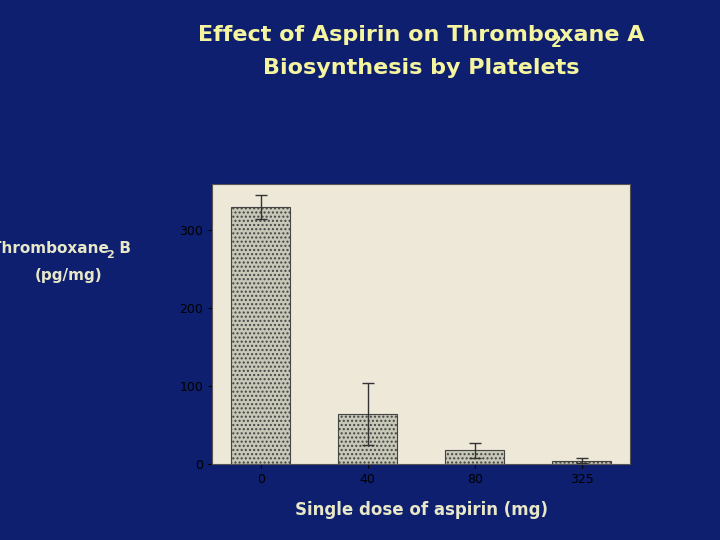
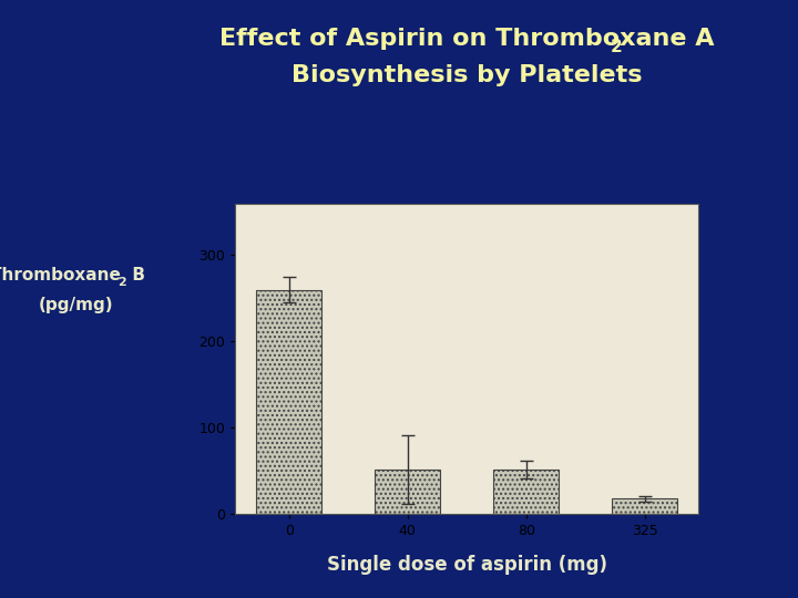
0: 330 -> 260
40: 65 -> 52
80: 18 -> 52
325: 5 -> 18
